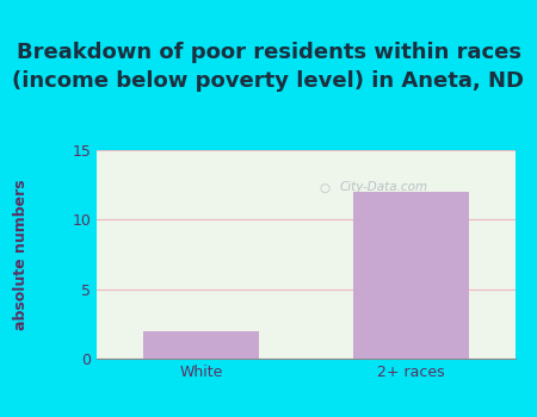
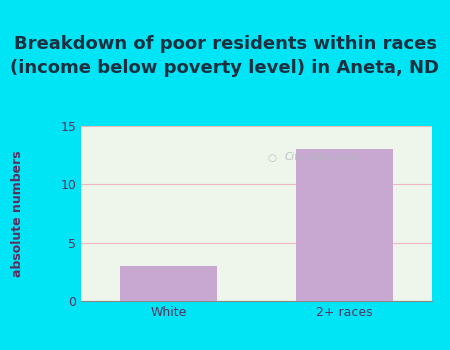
White: 2 -> 3
2+ races: 12 -> 13
